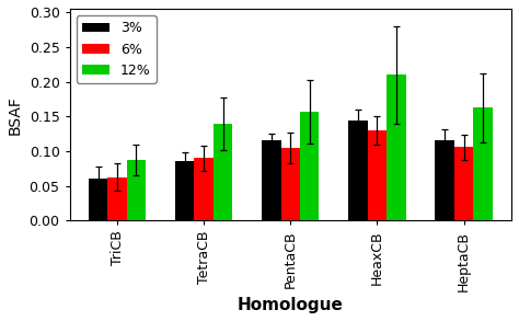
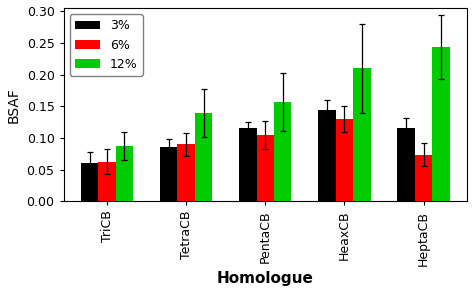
6%/HeptaCB: 0.106 -> 0.074
12%/HeptaCB: 0.163 -> 0.244
